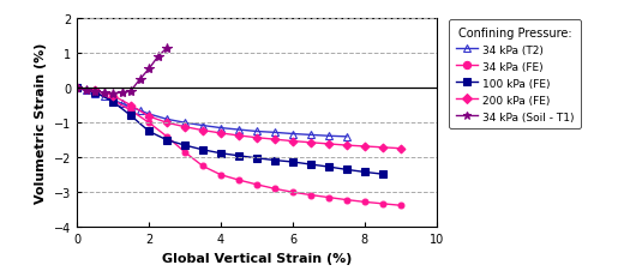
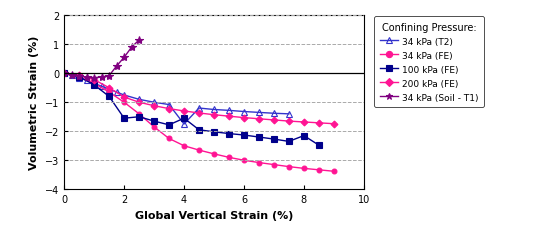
100 kPa (FE)/2: -1.25 -> -1.55
34 kPa (T2)/4: -1.15 -> -1.75
100 kPa (FE)/4: -1.88 -> -1.55
100 kPa (FE)/8: -2.42 -> -2.15
